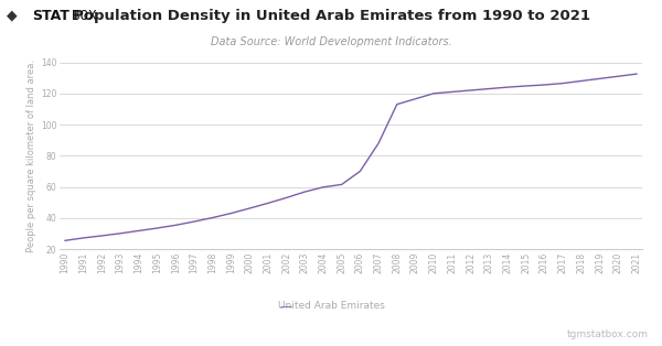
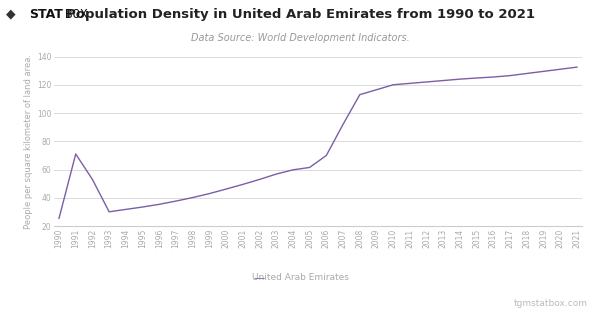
1991: 27 -> 71
1992: 29 -> 53
2007: 88 -> 92
